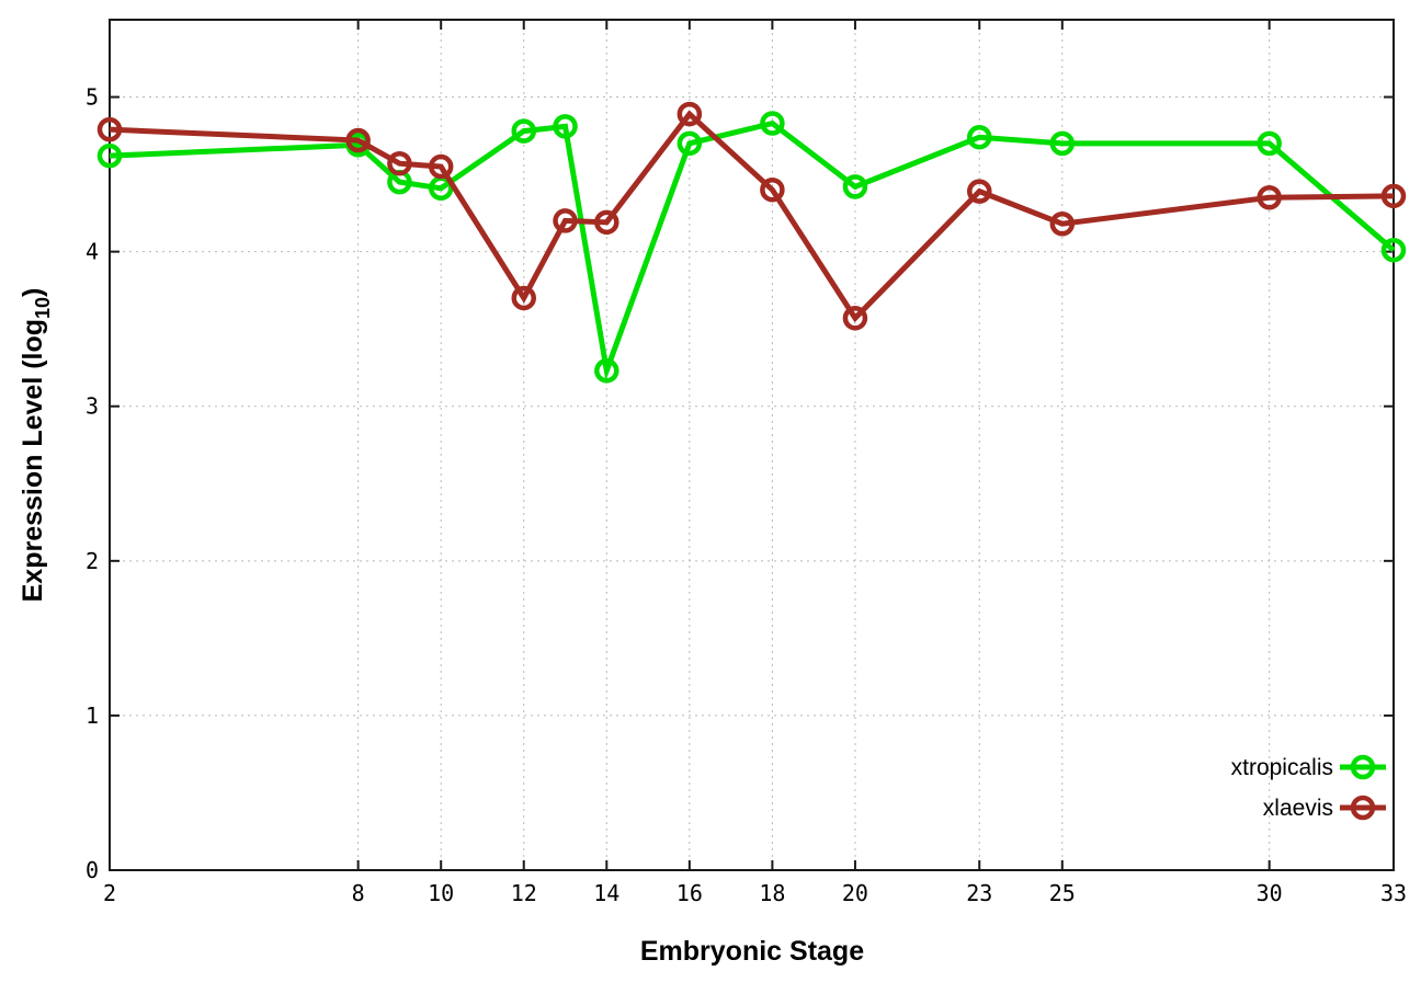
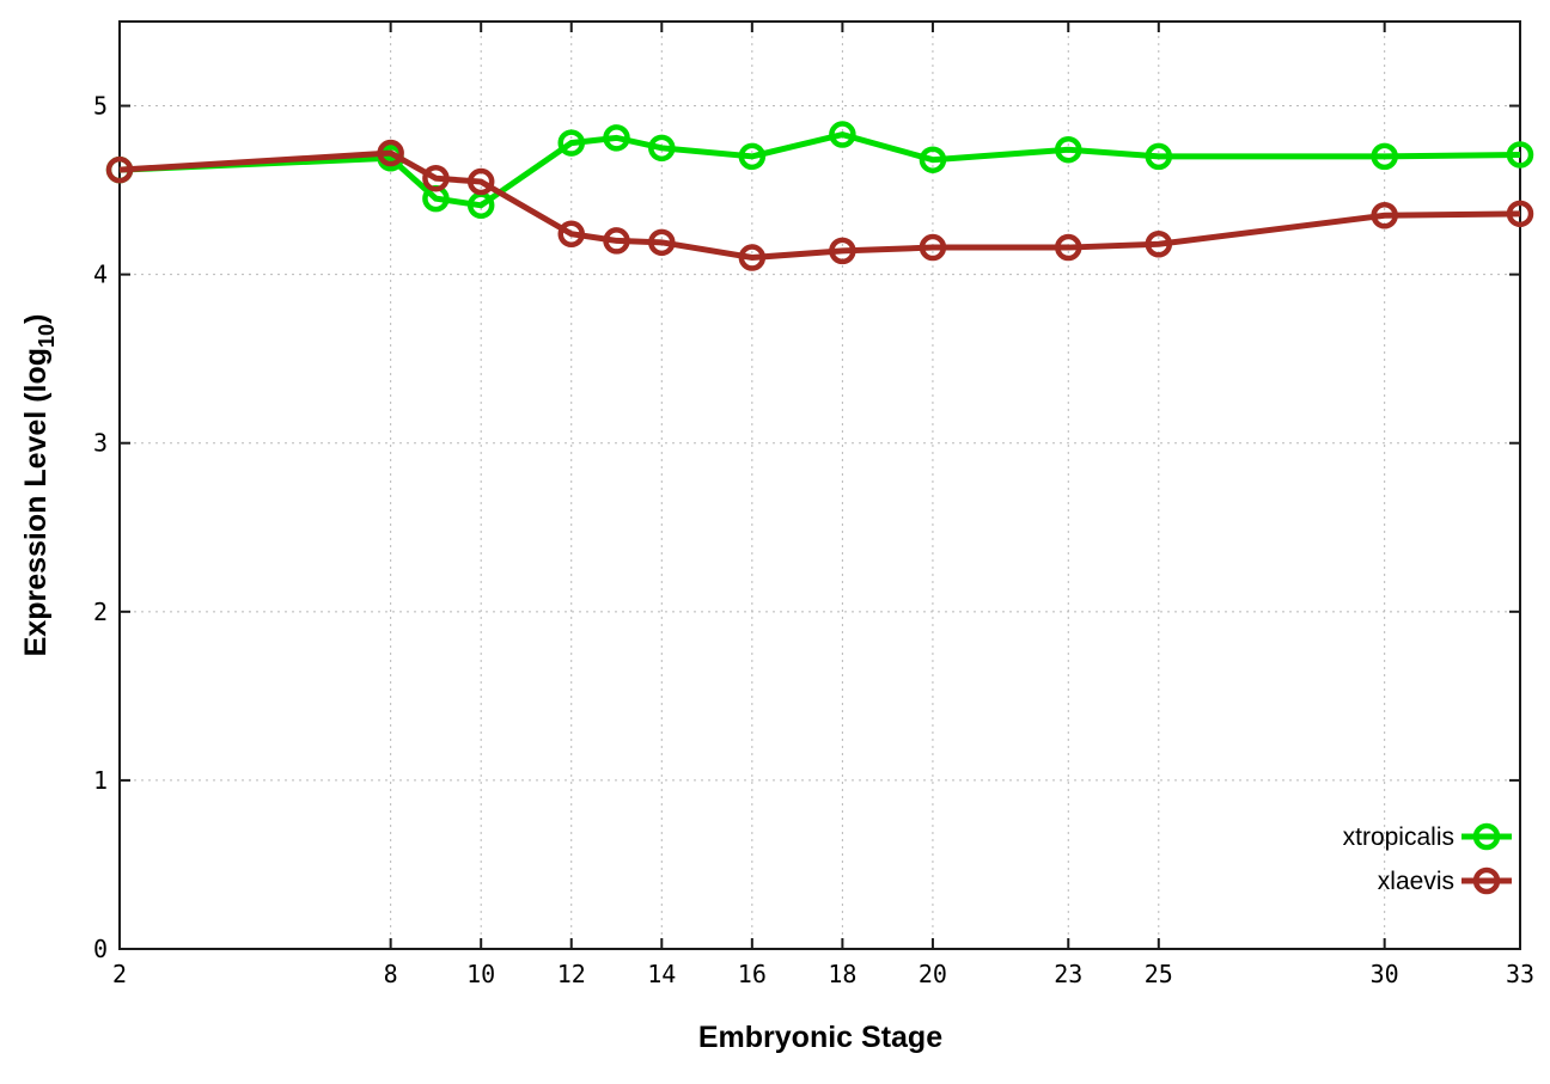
xlaevis/2: 4.79 -> 4.62
xlaevis/12: 3.70 -> 4.24
xtropicalis/14: 3.23 -> 4.75
xlaevis/16: 4.89 -> 4.10
xlaevis/18: 4.40 -> 4.14
xtropicalis/20: 4.42 -> 4.68
xlaevis/20: 3.57 -> 4.16
xlaevis/23: 4.39 -> 4.16
xtropicalis/33: 4.01 -> 4.71
